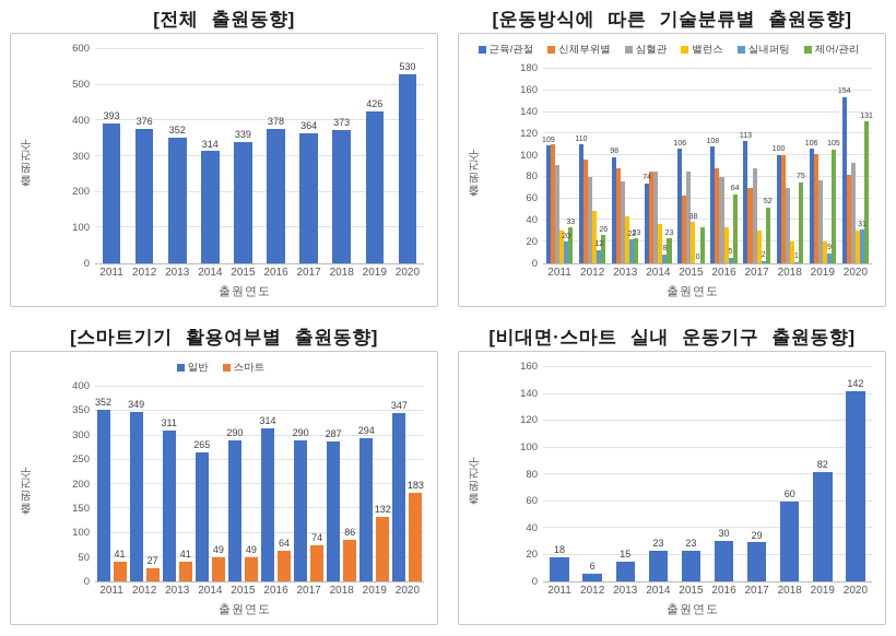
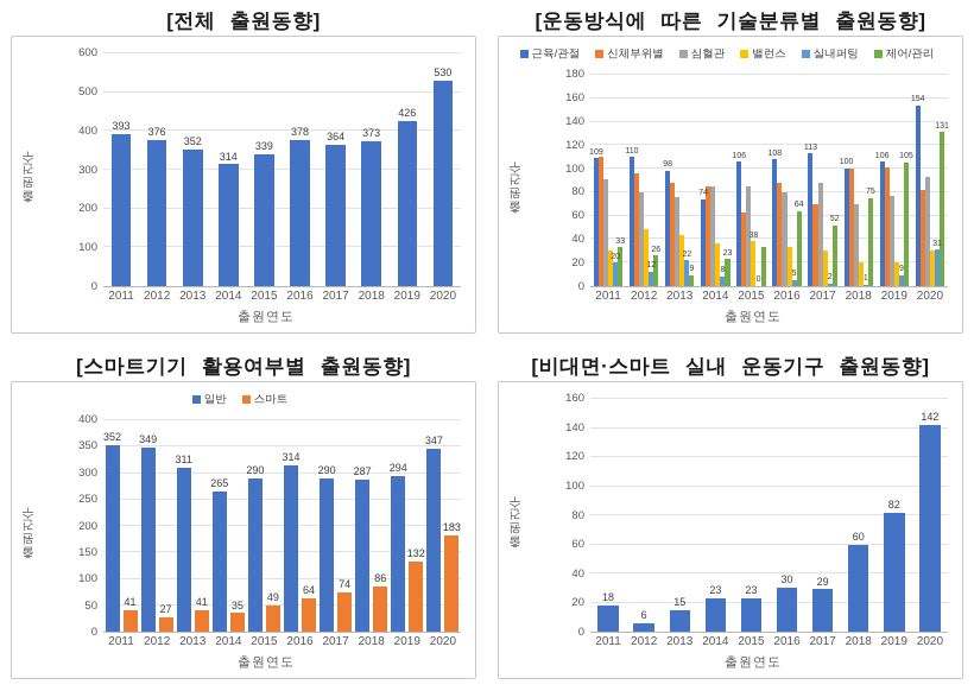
[운동방식에 따른 기술분류별 출원동향]/제어/관리/2013: 23 -> 9
[스마트기기 활용여부별 출원동향]/스마트/2014: 49 -> 35
